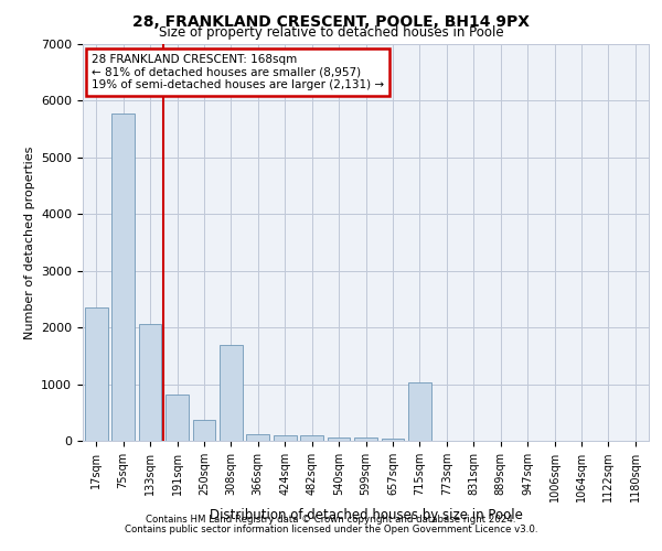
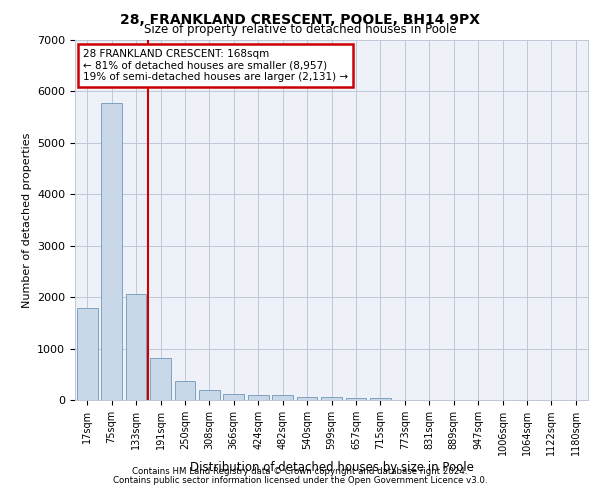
17sqm: 2360 -> 1780
308sqm: 1700 -> 200
715sqm: 1040 -> 40
